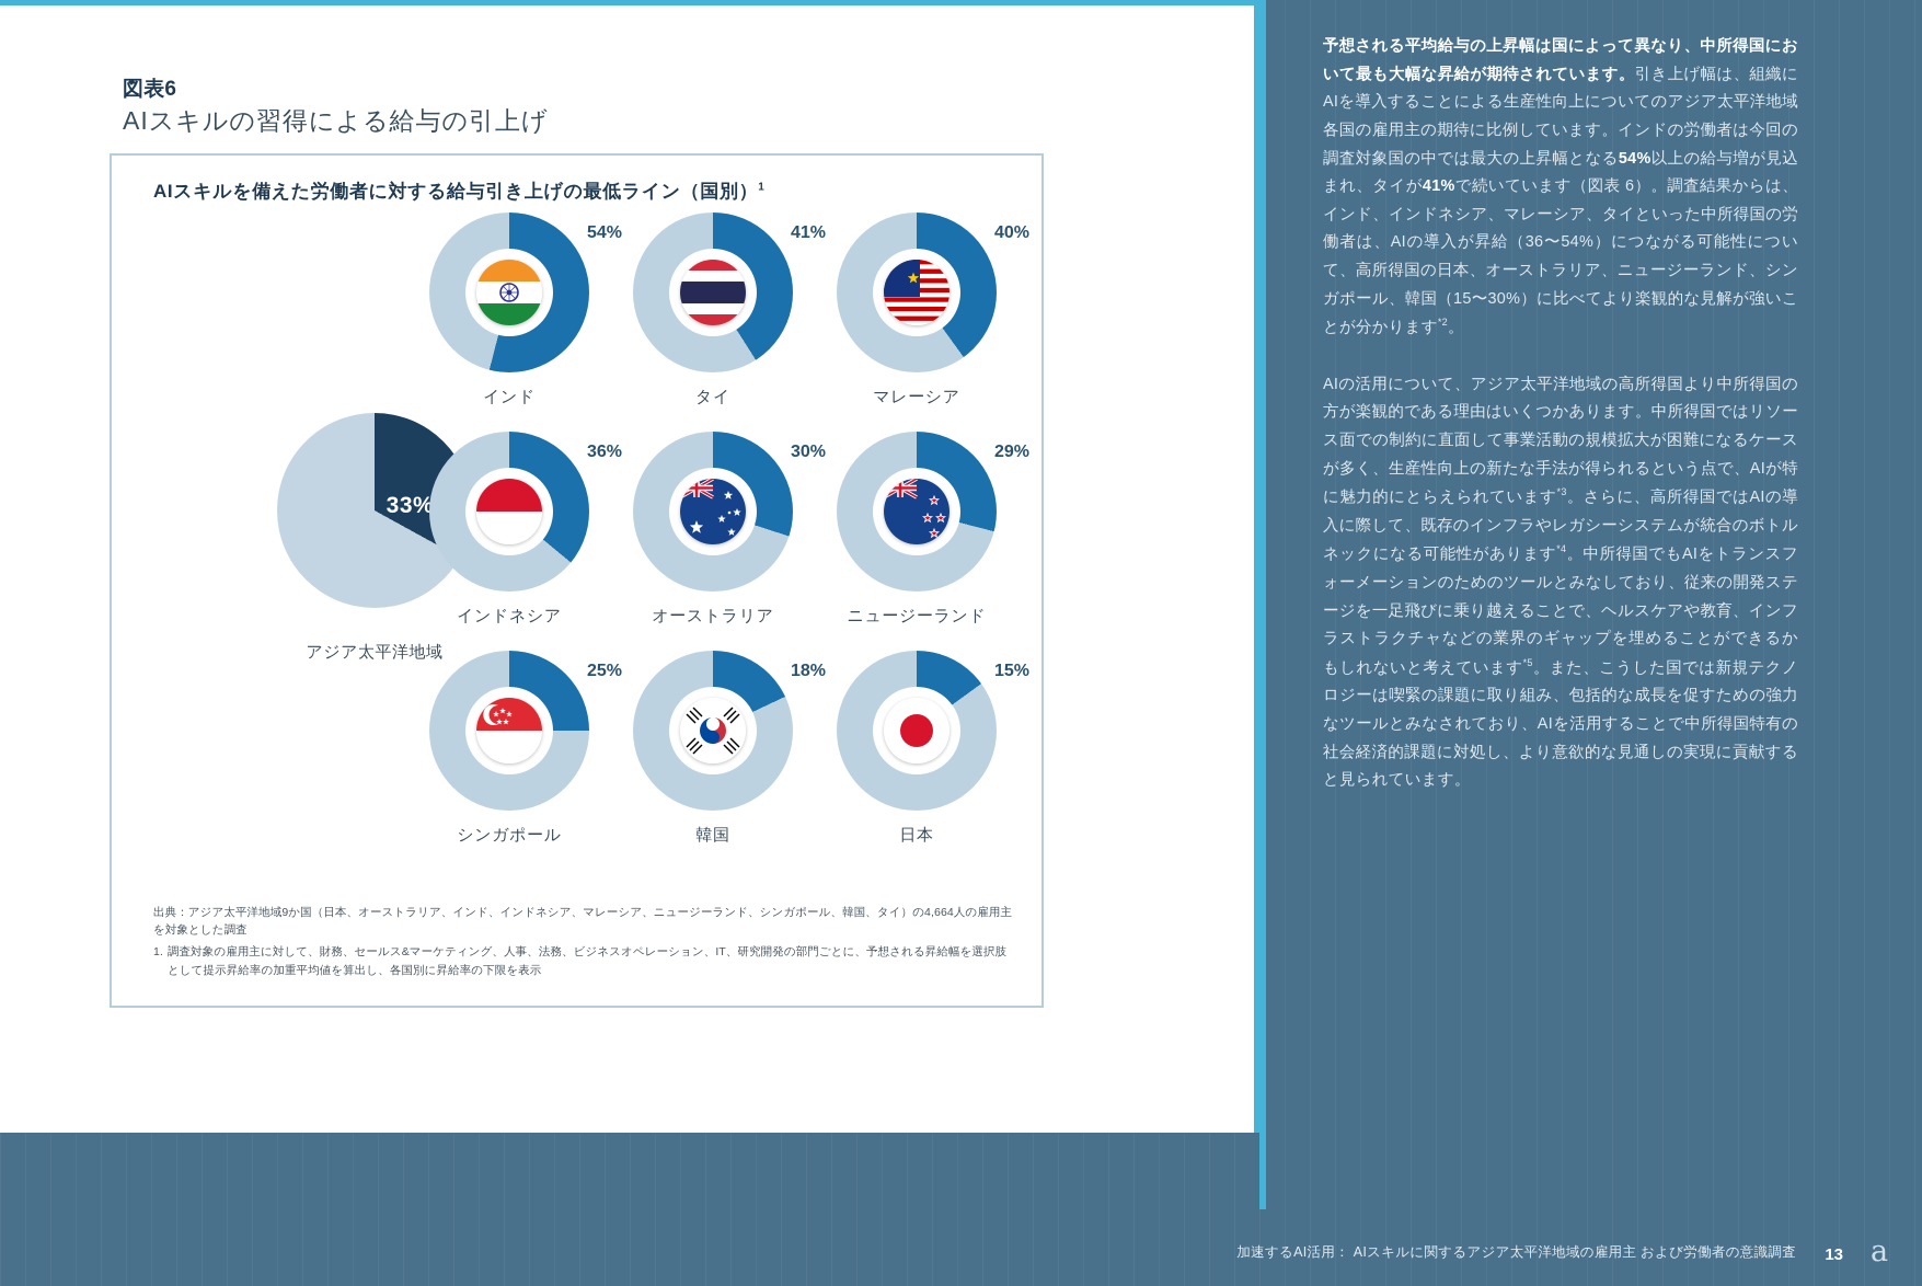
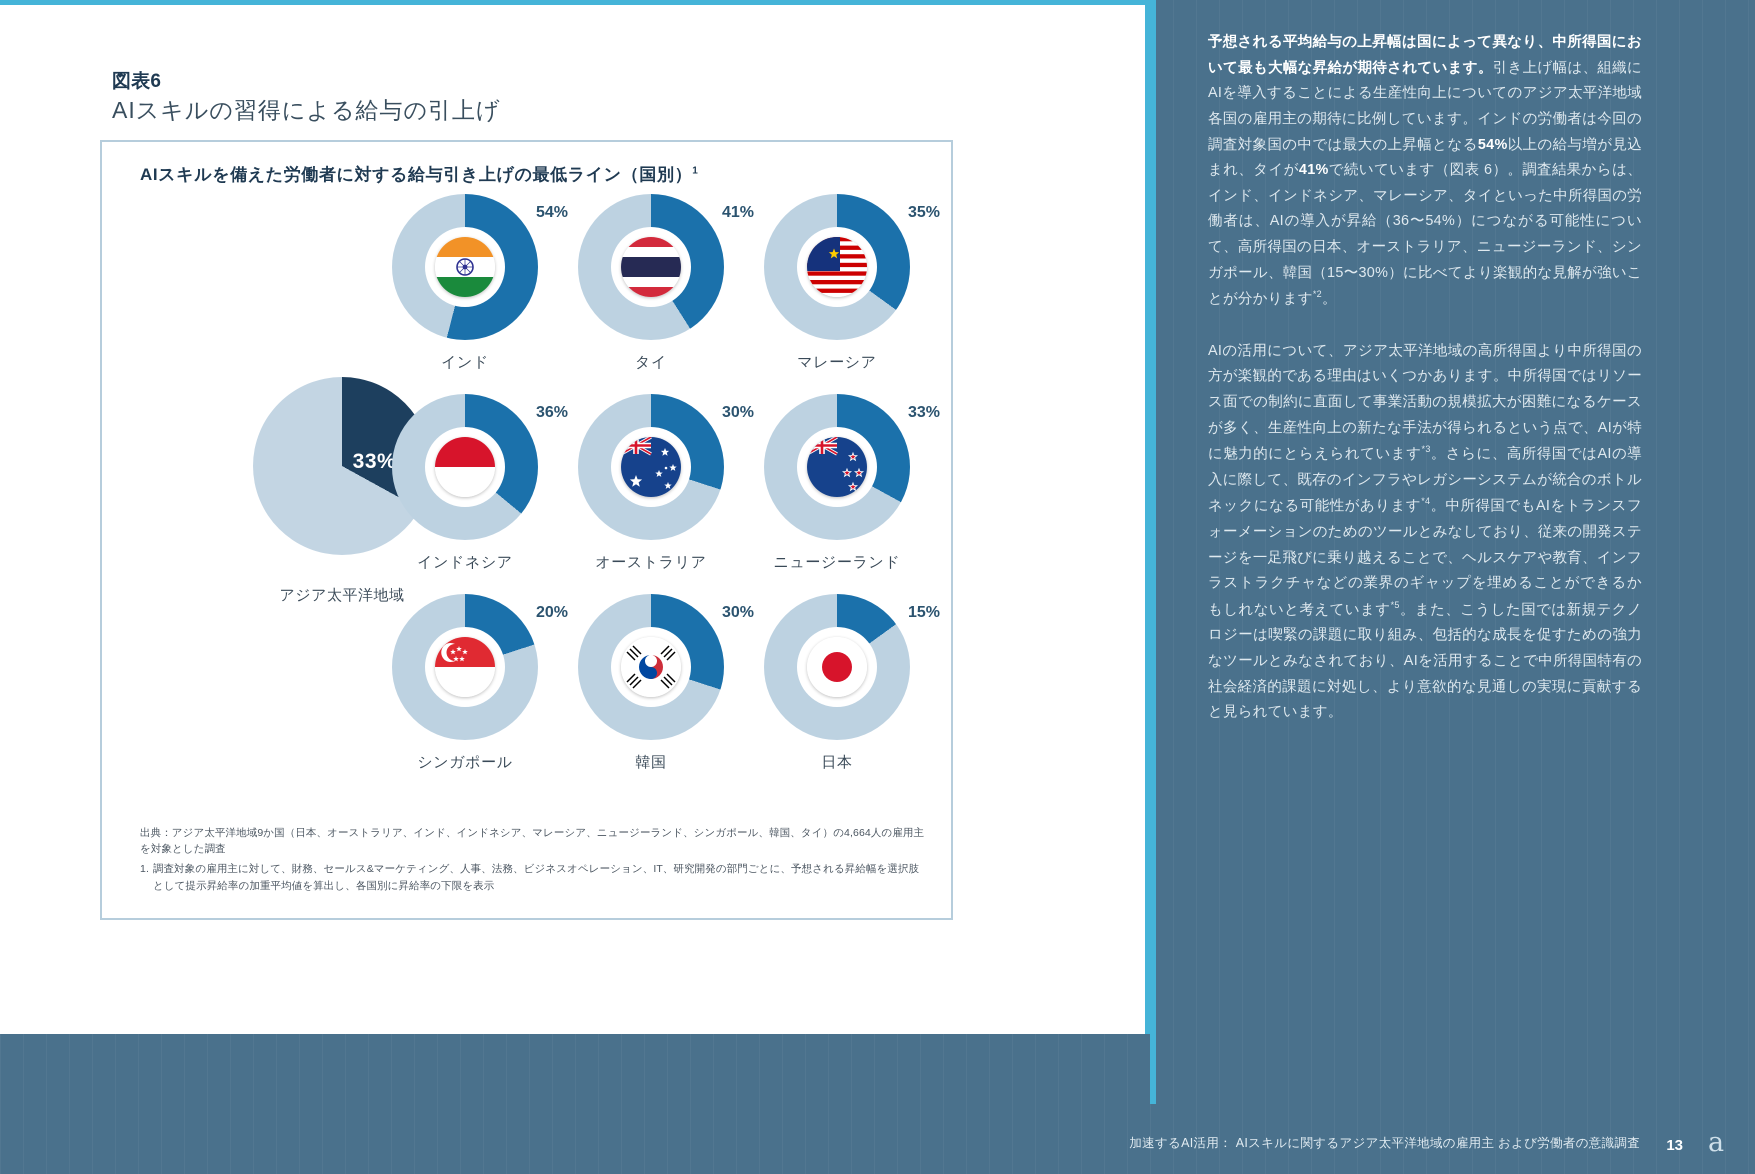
マレーシア: 40% -> 35%
ニュージーランド: 29% -> 33%
シンガポール: 25% -> 20%
韓国: 18% -> 30%
